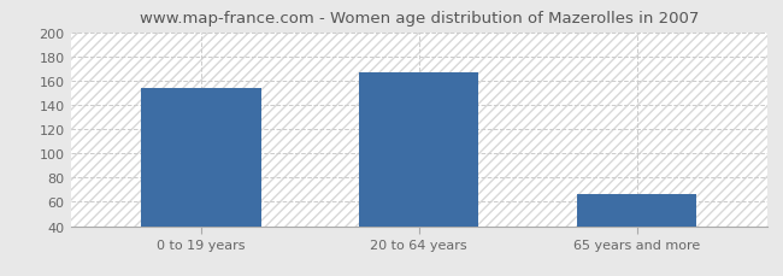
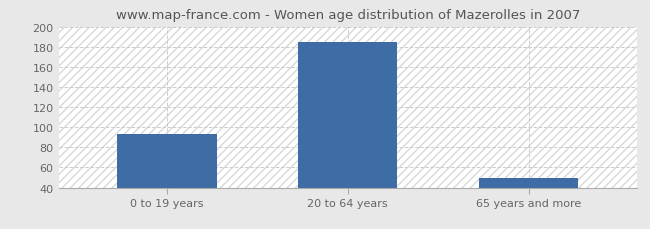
0 to 19 years: 154 -> 93
20 to 64 years: 167 -> 185
65 years and more: 66 -> 50
